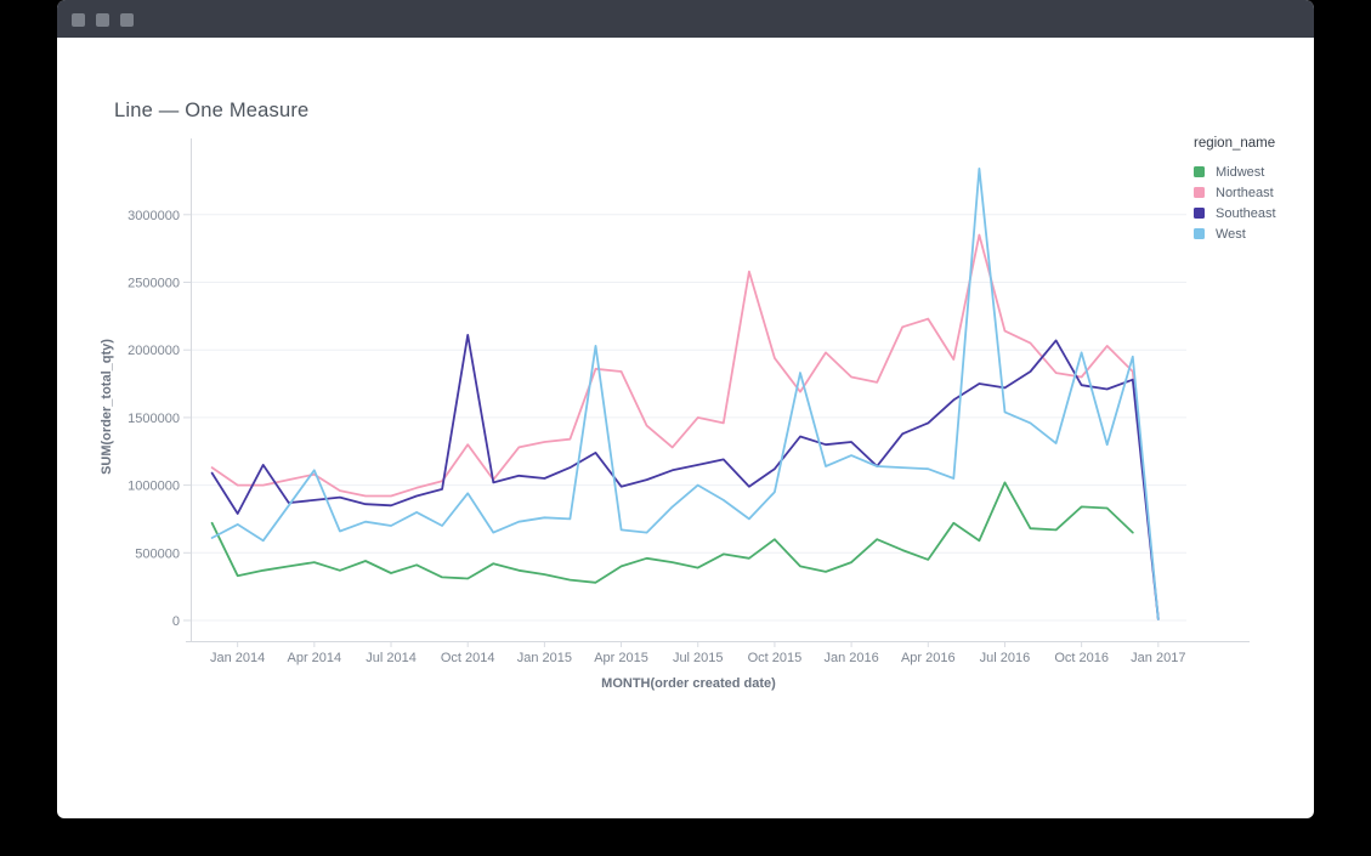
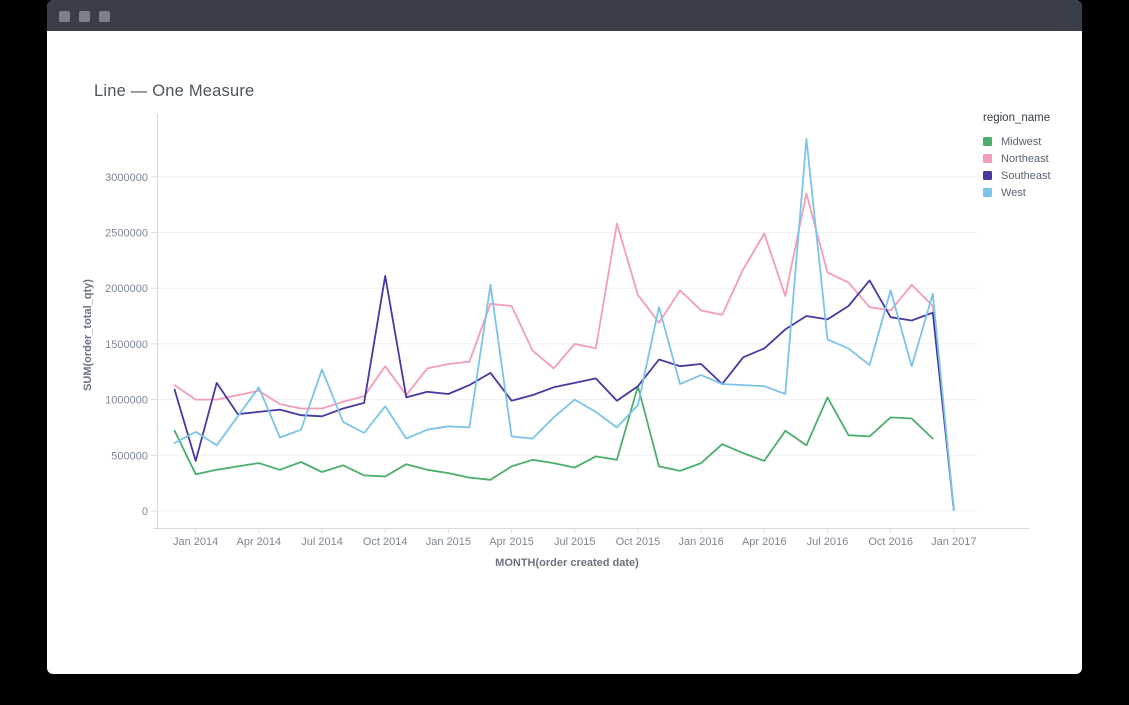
Southeast/Jan 2014: 790000 -> 450000
West/Jul 2014: 700000 -> 1270000
Midwest/Oct 2015: 600000 -> 1120000
Northeast/Apr 2016: 2230000 -> 2490000
